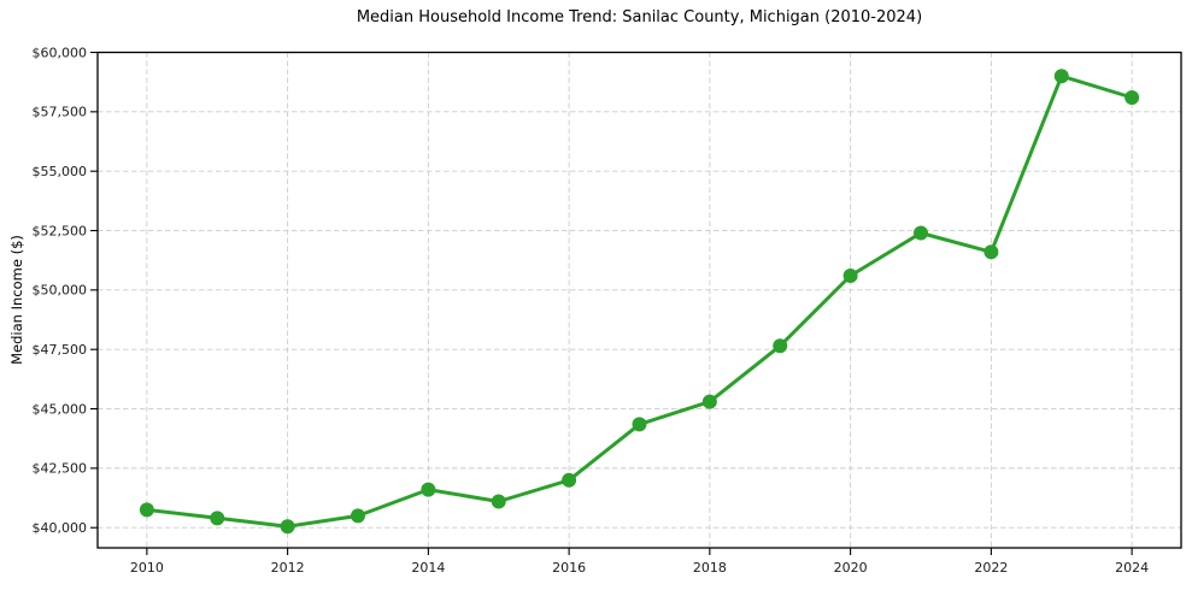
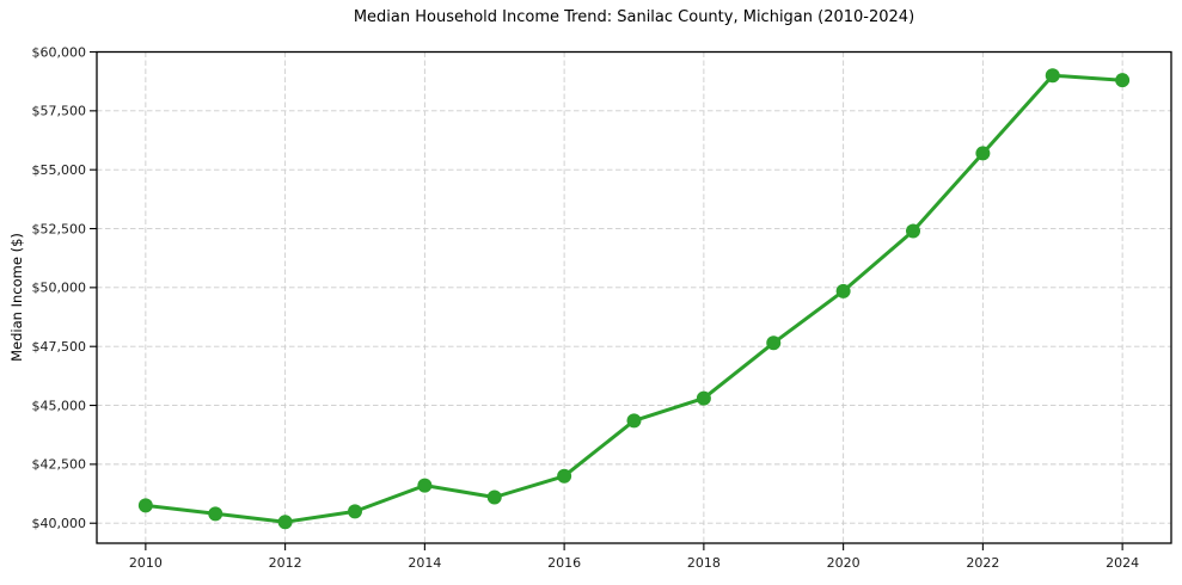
2020: $50600 -> $49800
2022: $51600 -> $55700
2024: $58100 -> $58800
